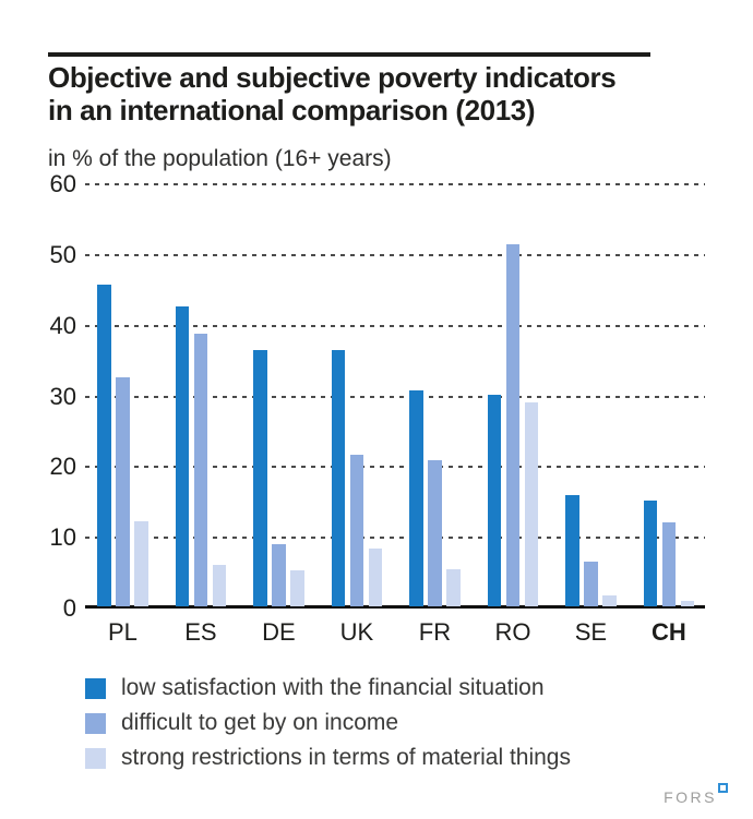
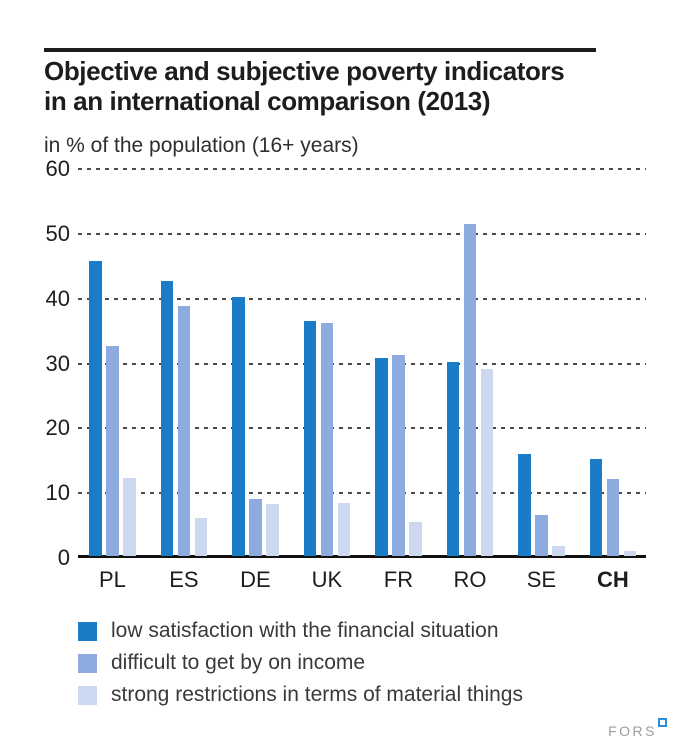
low satisfaction with the financial situation/DE: 36 -> 40
strong restrictions in terms of material things/DE: 5 -> 8
difficult to get by on income/UK: 21 -> 36
difficult to get by on income/FR: 21 -> 31
